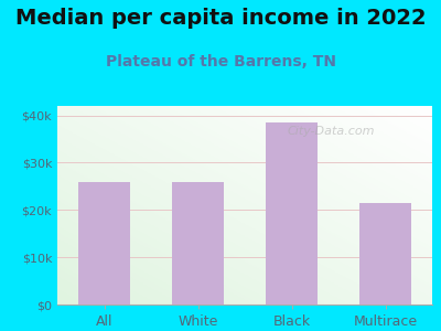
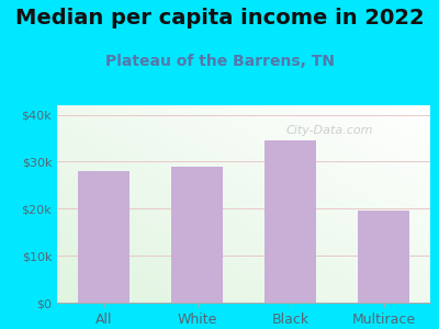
All: $26.0k -> $28.0k
White: $26.0k -> $29.0k
Black: $38.5k -> $34.5k
Multirace: $21.5k -> $19.5k
